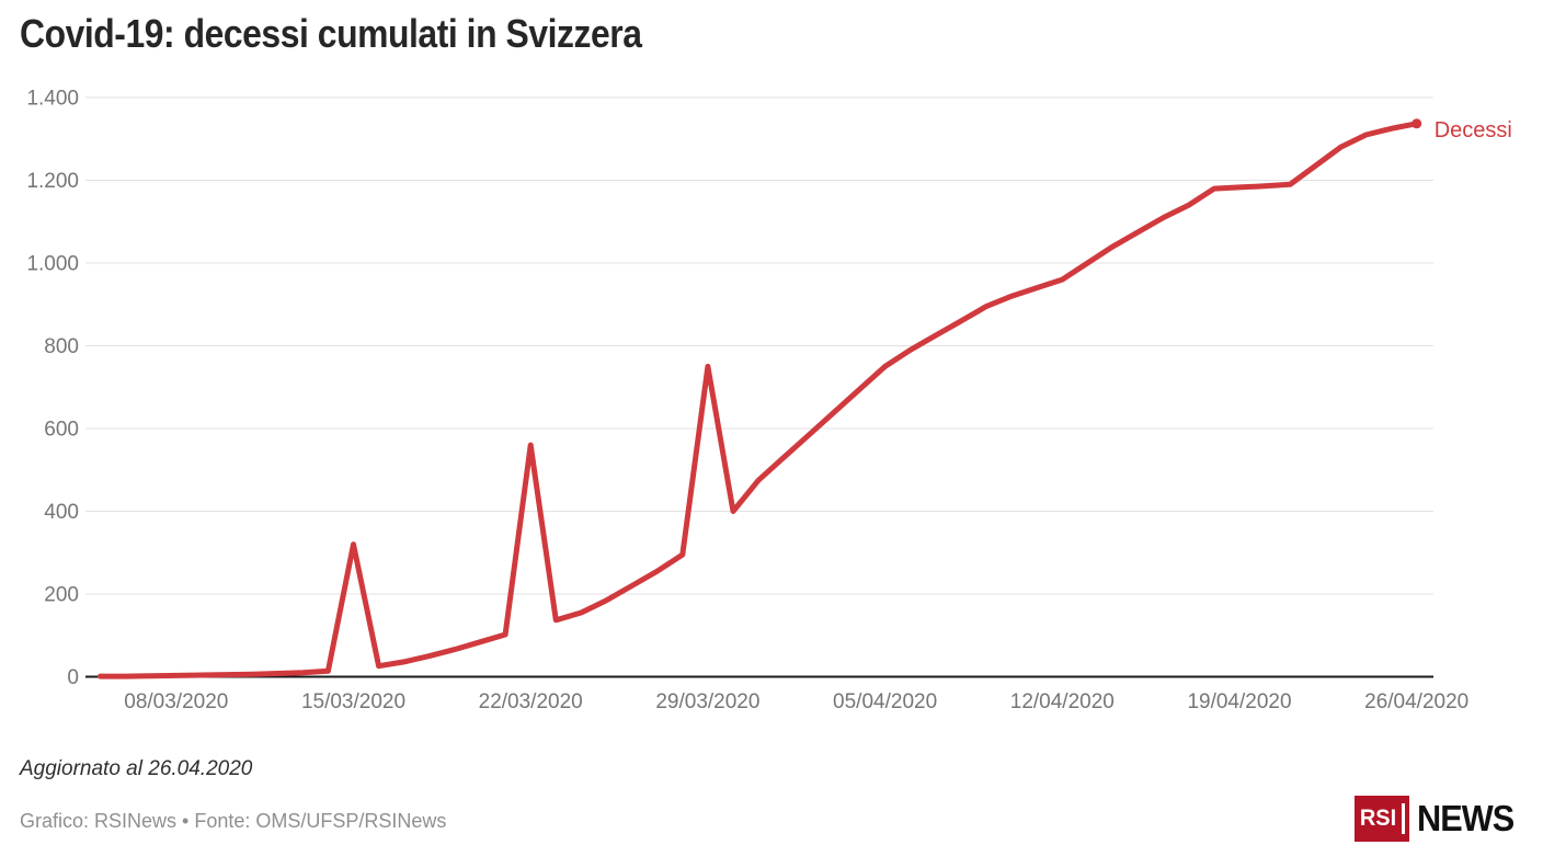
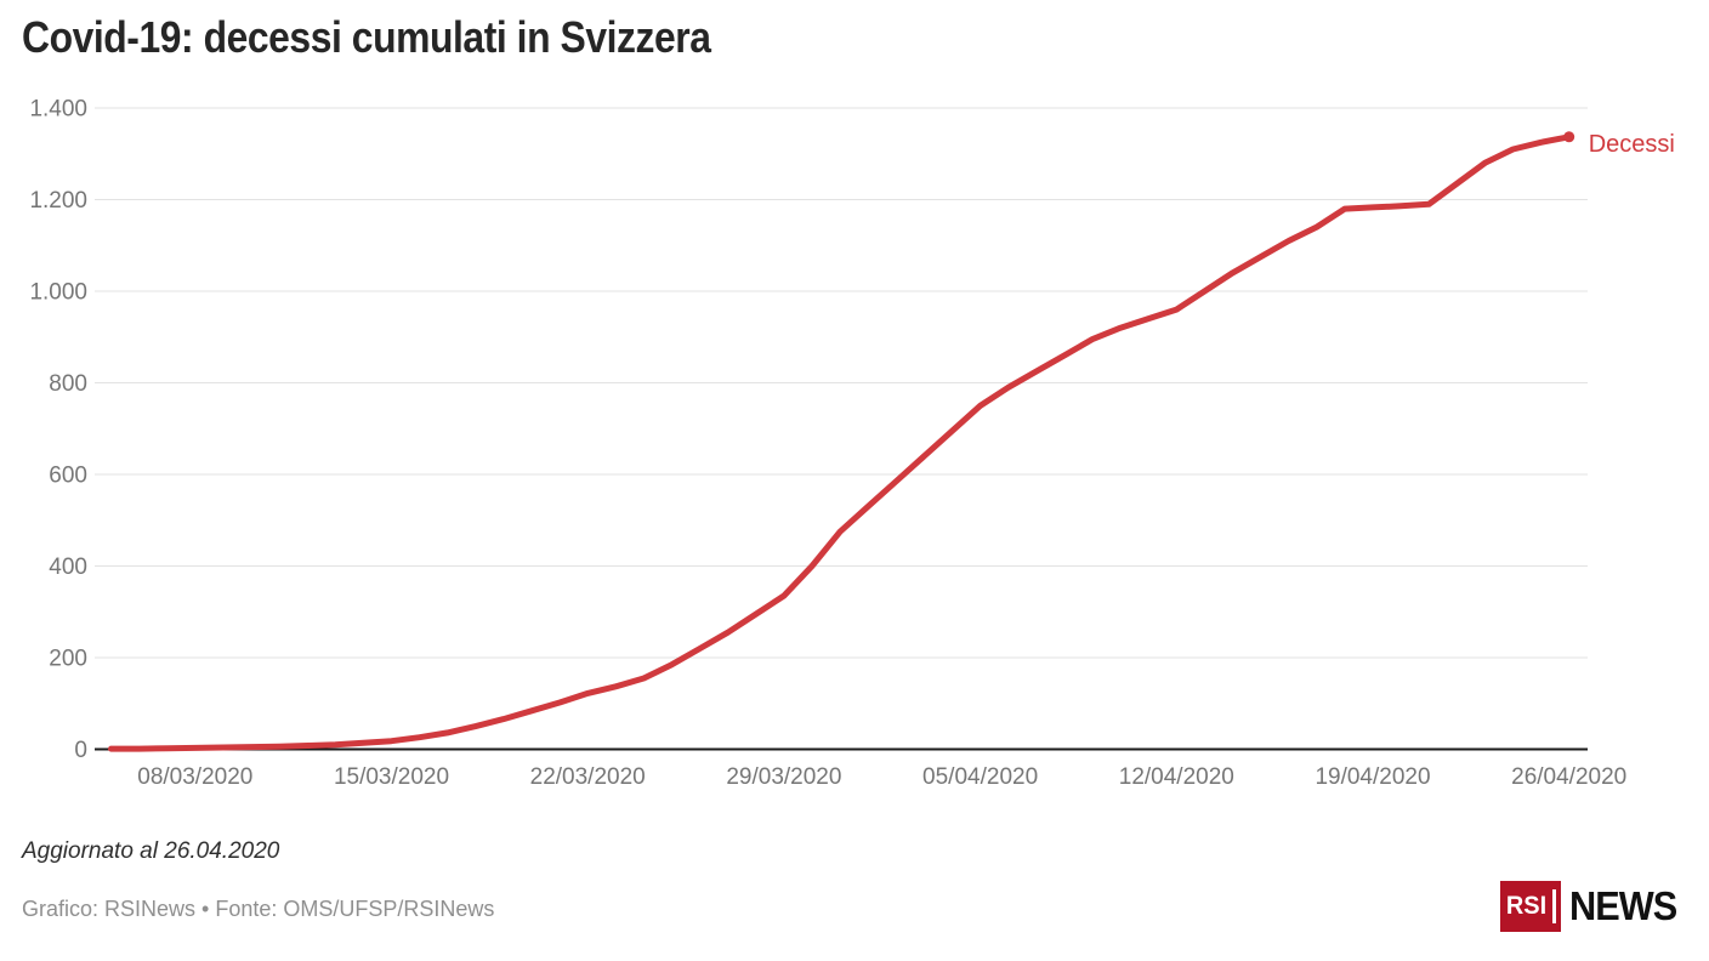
15/03/2020: 320 -> 20
22/03/2020: 560 -> 120
29/03/2020: 750 -> 340
